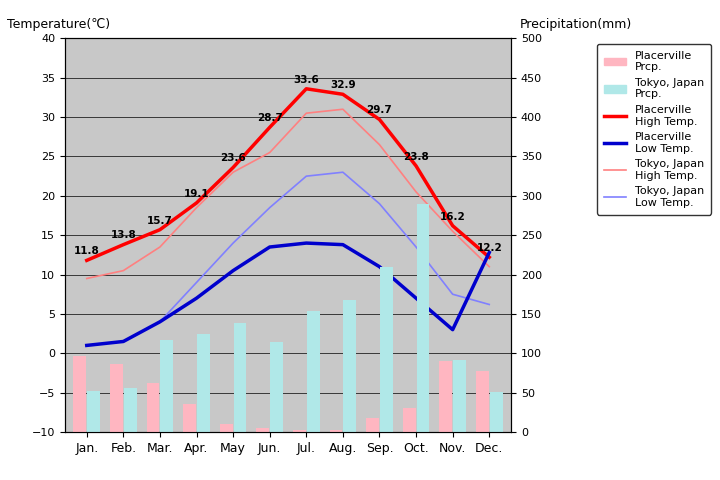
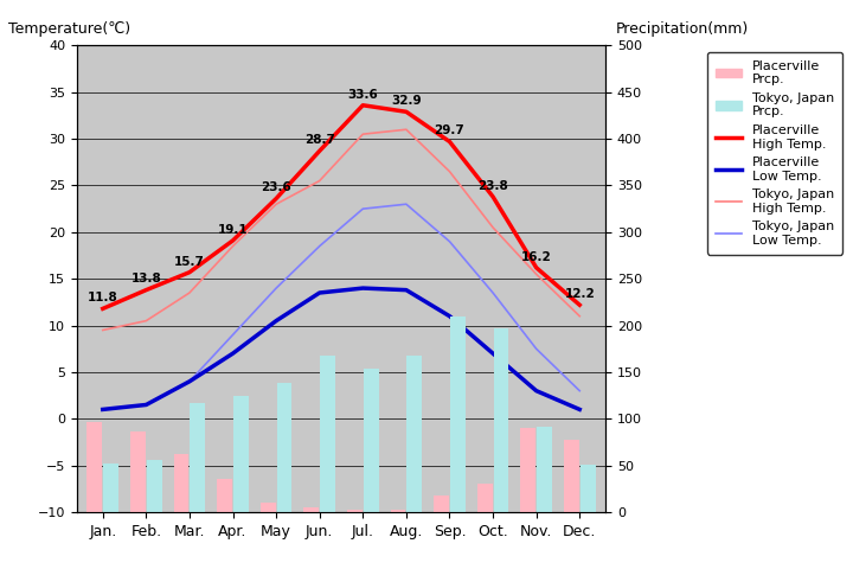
Tokyo, Japan Prcp./Jun.: 114 -> 168
Tokyo, Japan Prcp./Oct.: 290 -> 197
Placerville Low Temp./Dec.: 12.8 -> 1.0
Tokyo, Japan Low Temp./Dec.: 6.2 -> 3.0
